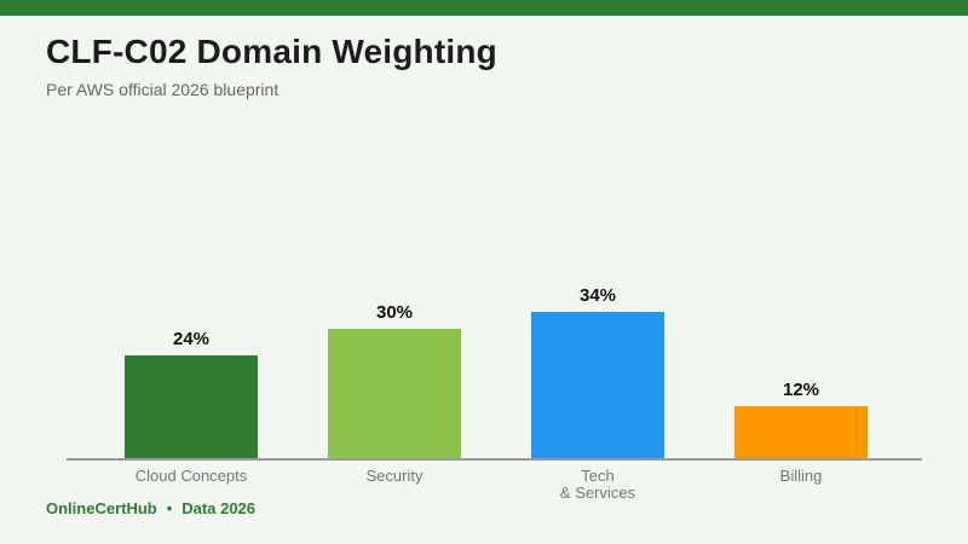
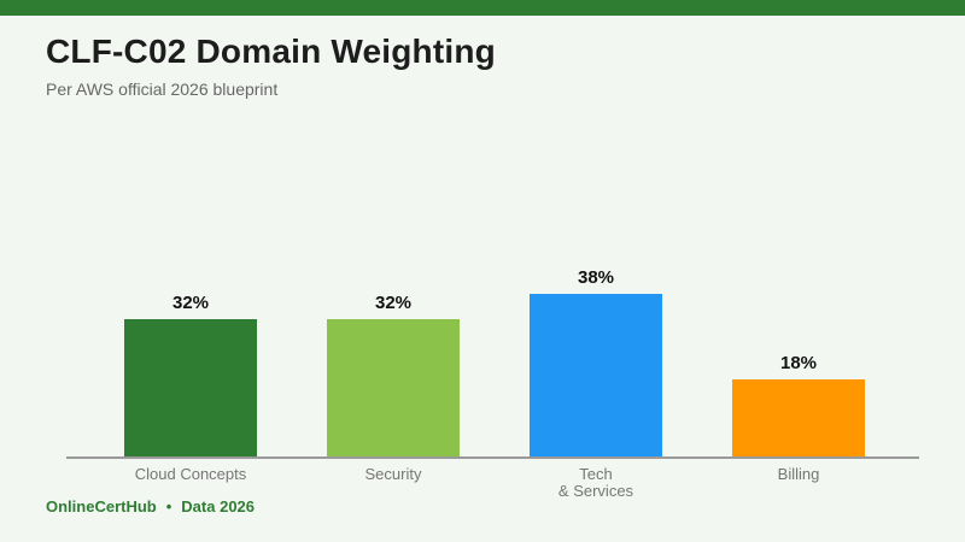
Cloud Concepts: 24% -> 32%
Security: 30% -> 32%
Tech & Services: 34% -> 38%
Billing: 12% -> 18%
